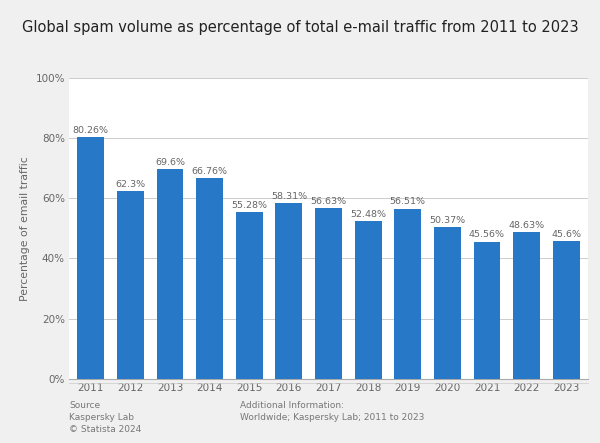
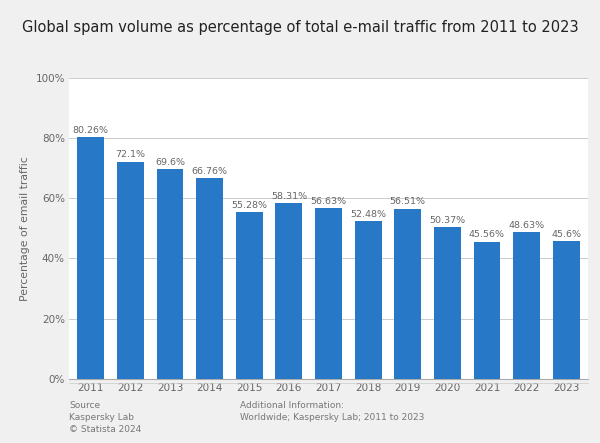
2012: 62.3% -> 72.1%
